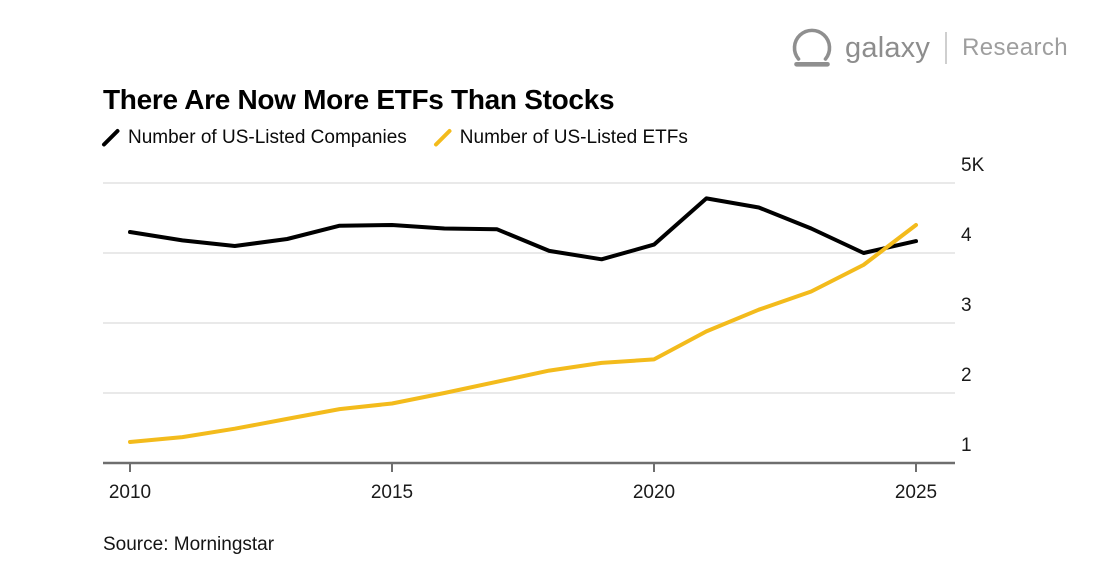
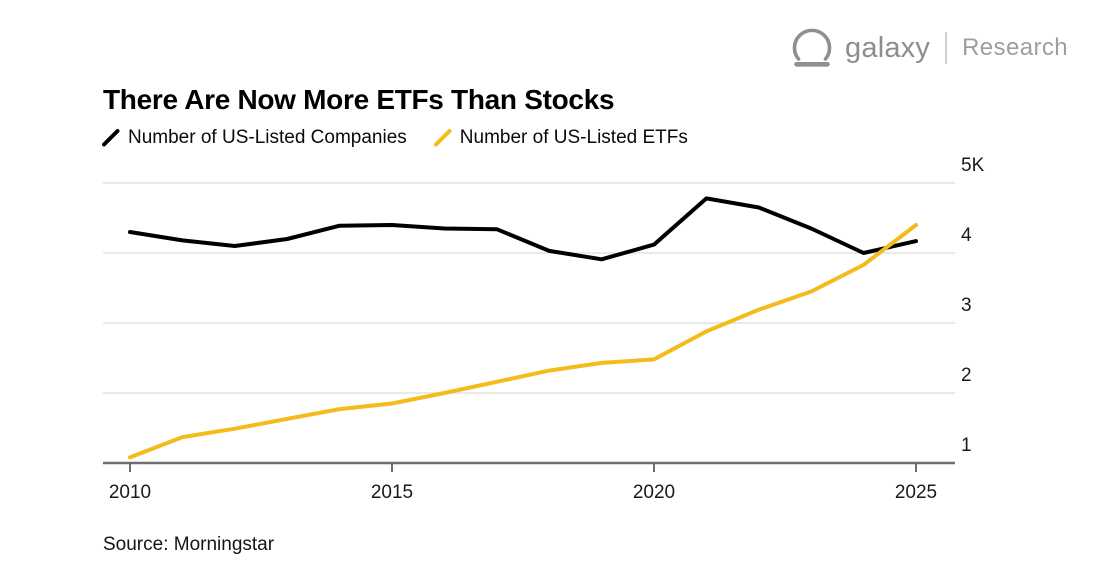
Number of US-Listed ETFs/2010: 1.3K -> 1.1K
